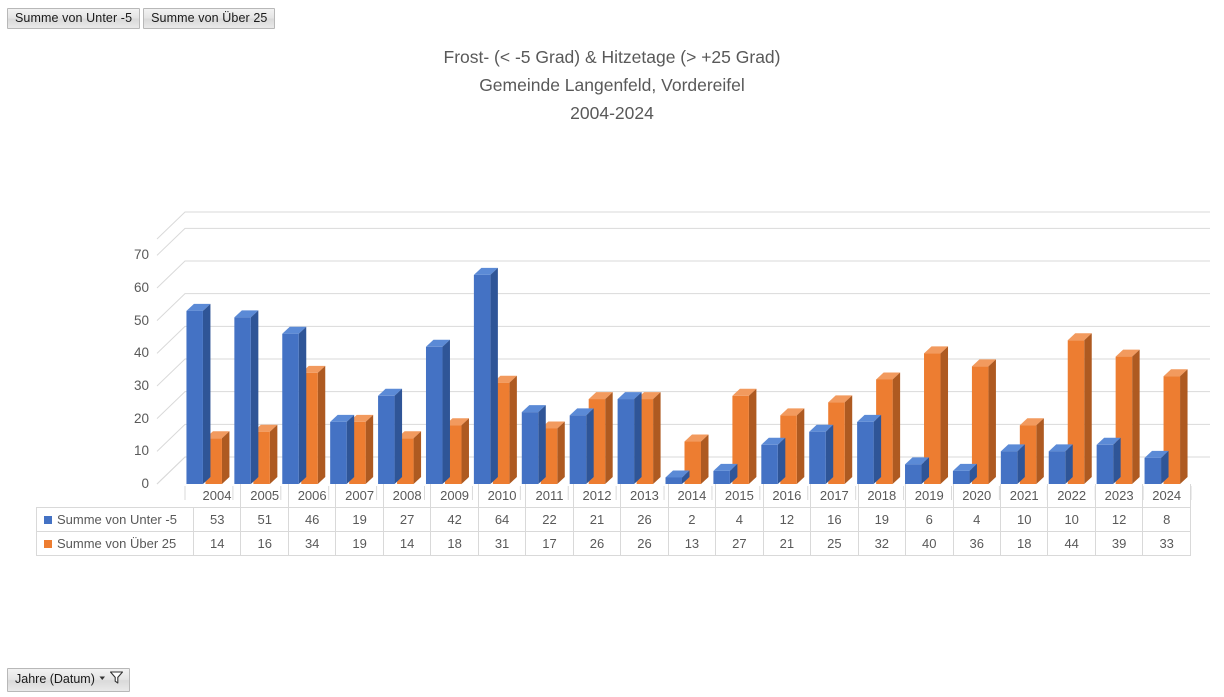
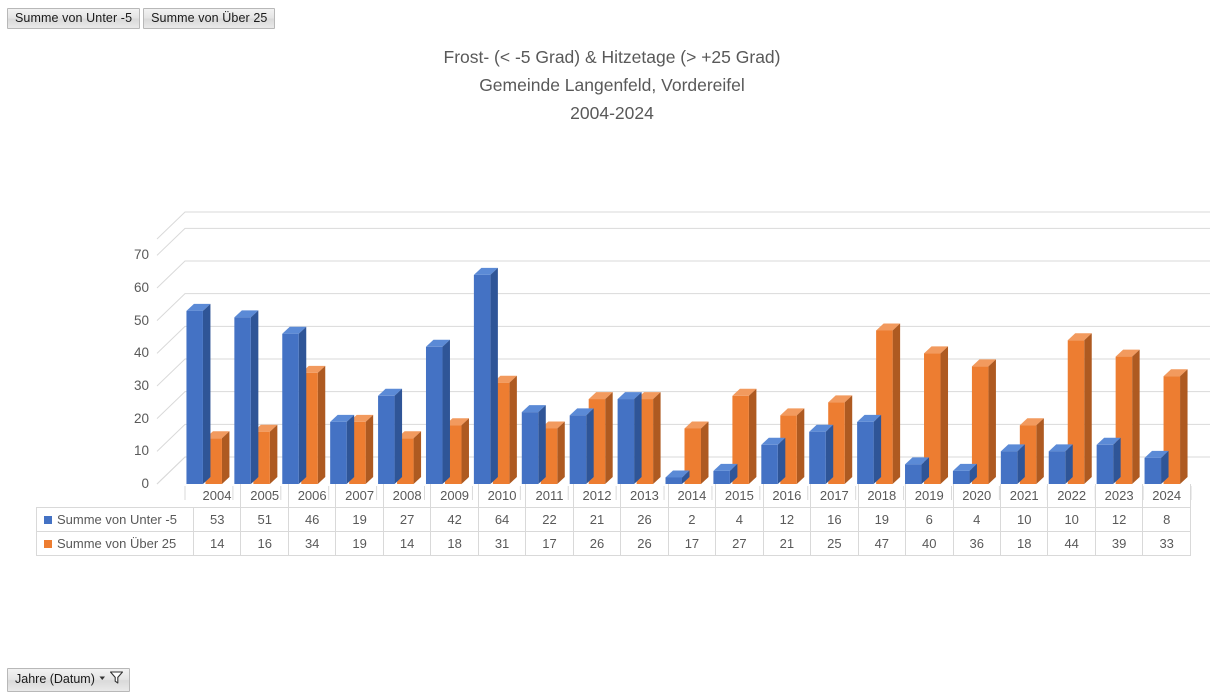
Summe von Über 25/2014: 13 -> 17
Summe von Über 25/2018: 32 -> 47
